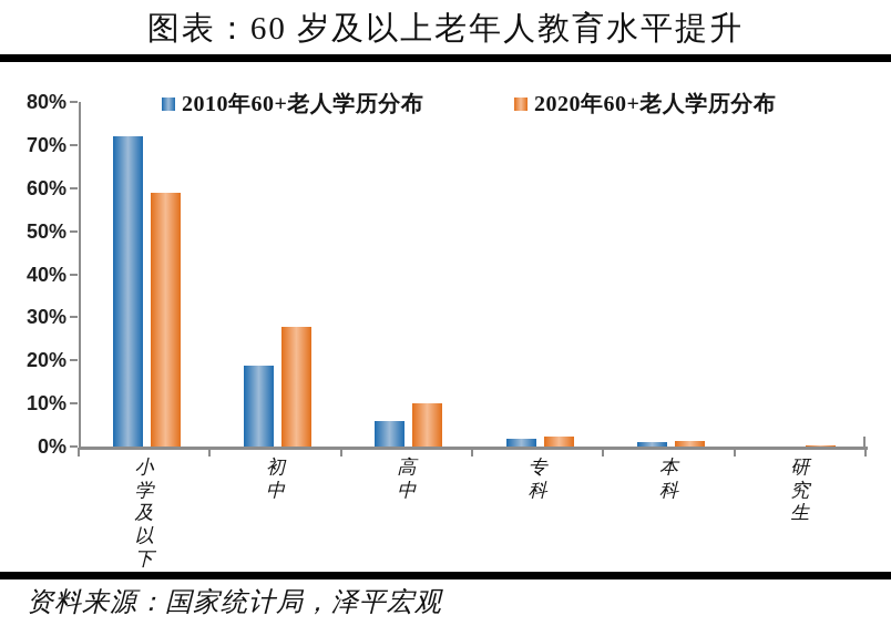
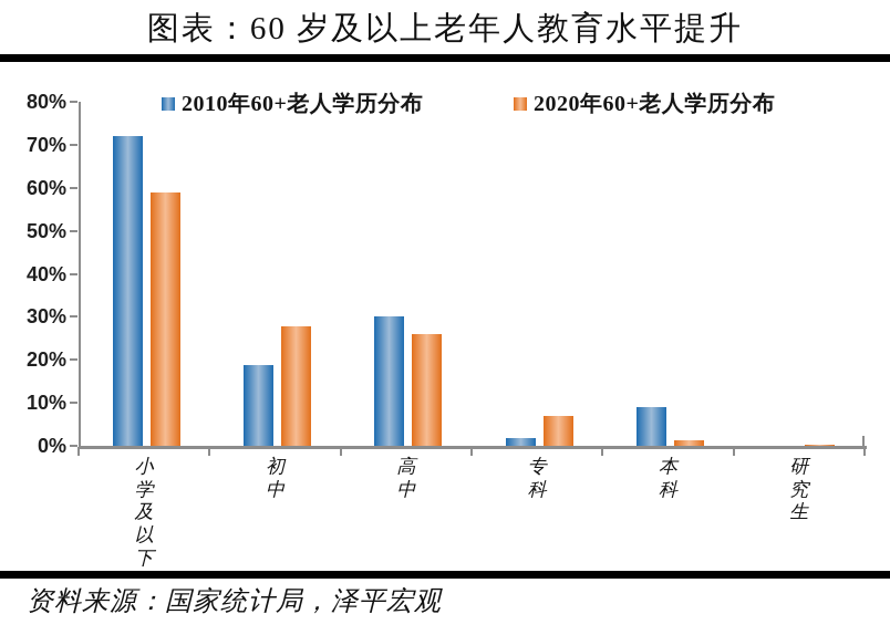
2010年60+老人学历分布/高中: 6% -> 30%
2020年60+老人学历分布/高中: 10% -> 26%
2020年60+老人学历分布/专科: 2% -> 7%
2010年60+老人学历分布/本科: 1% -> 9%
